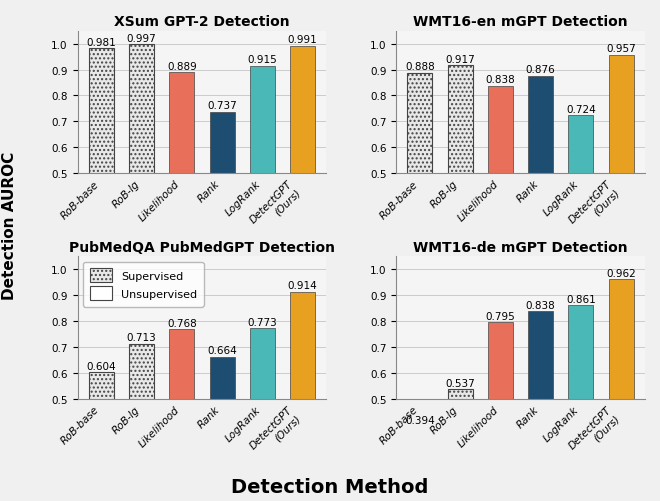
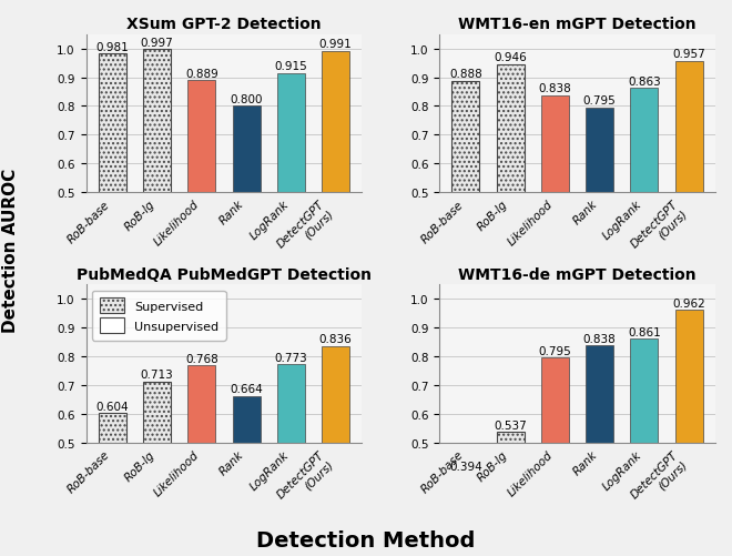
XSum GPT-2 Detection/Rank: 0.737 -> 0.800
WMT16-en mGPT Detection/RoB-lg: 0.917 -> 0.946
WMT16-en mGPT Detection/Rank: 0.876 -> 0.795
WMT16-en mGPT Detection/LogRank: 0.724 -> 0.863
PubMedQA PubMedGPT Detection/DetectGPT (Ours): 0.914 -> 0.836
